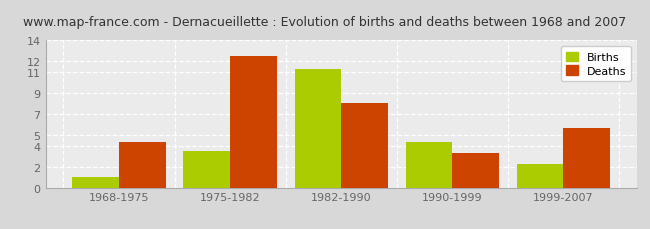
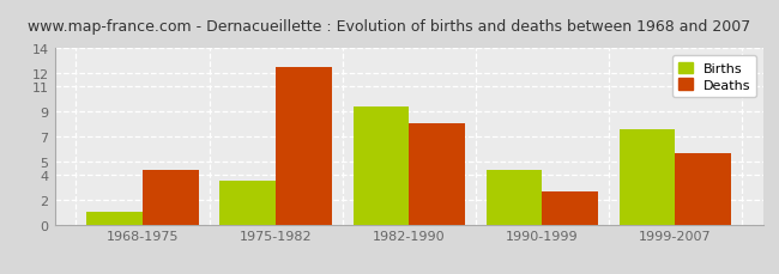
Births/1982-1990: 11.3 -> 9.4
Deaths/1990-1999: 3.3 -> 2.6
Births/1999-2007: 2.2 -> 7.6
